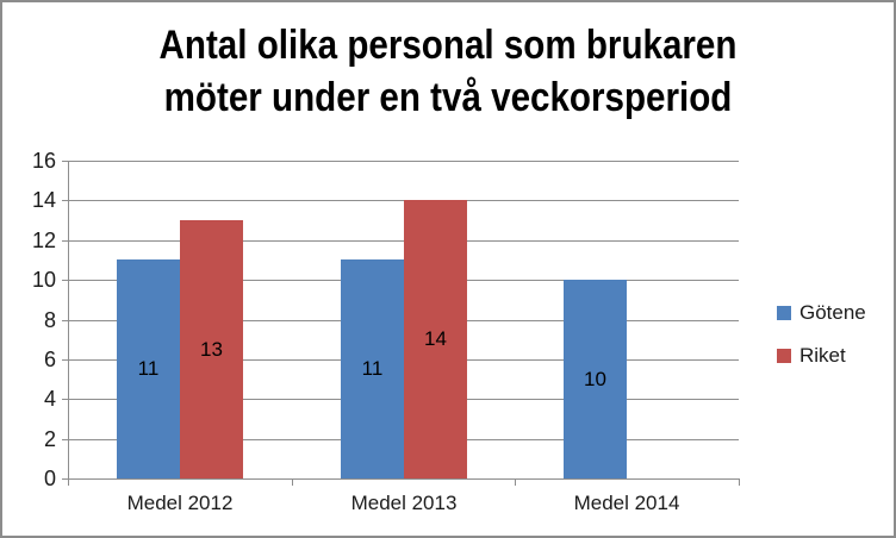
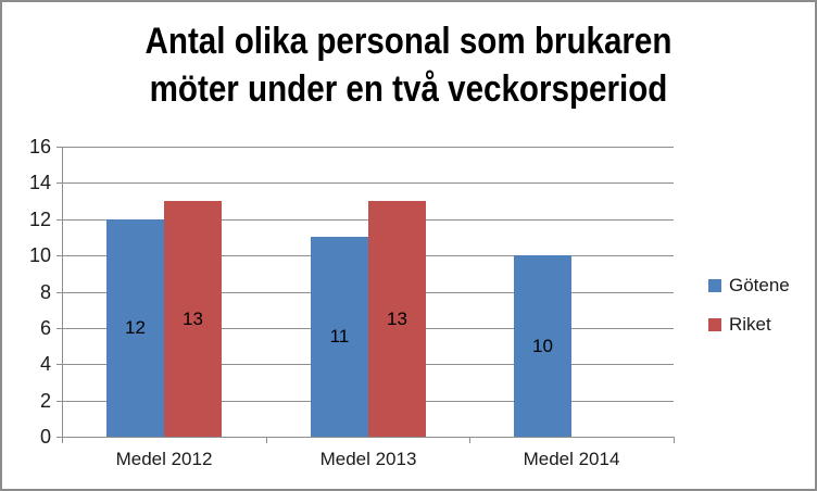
Götene/Medel 2012: 11 -> 12
Riket/Medel 2013: 14 -> 13
